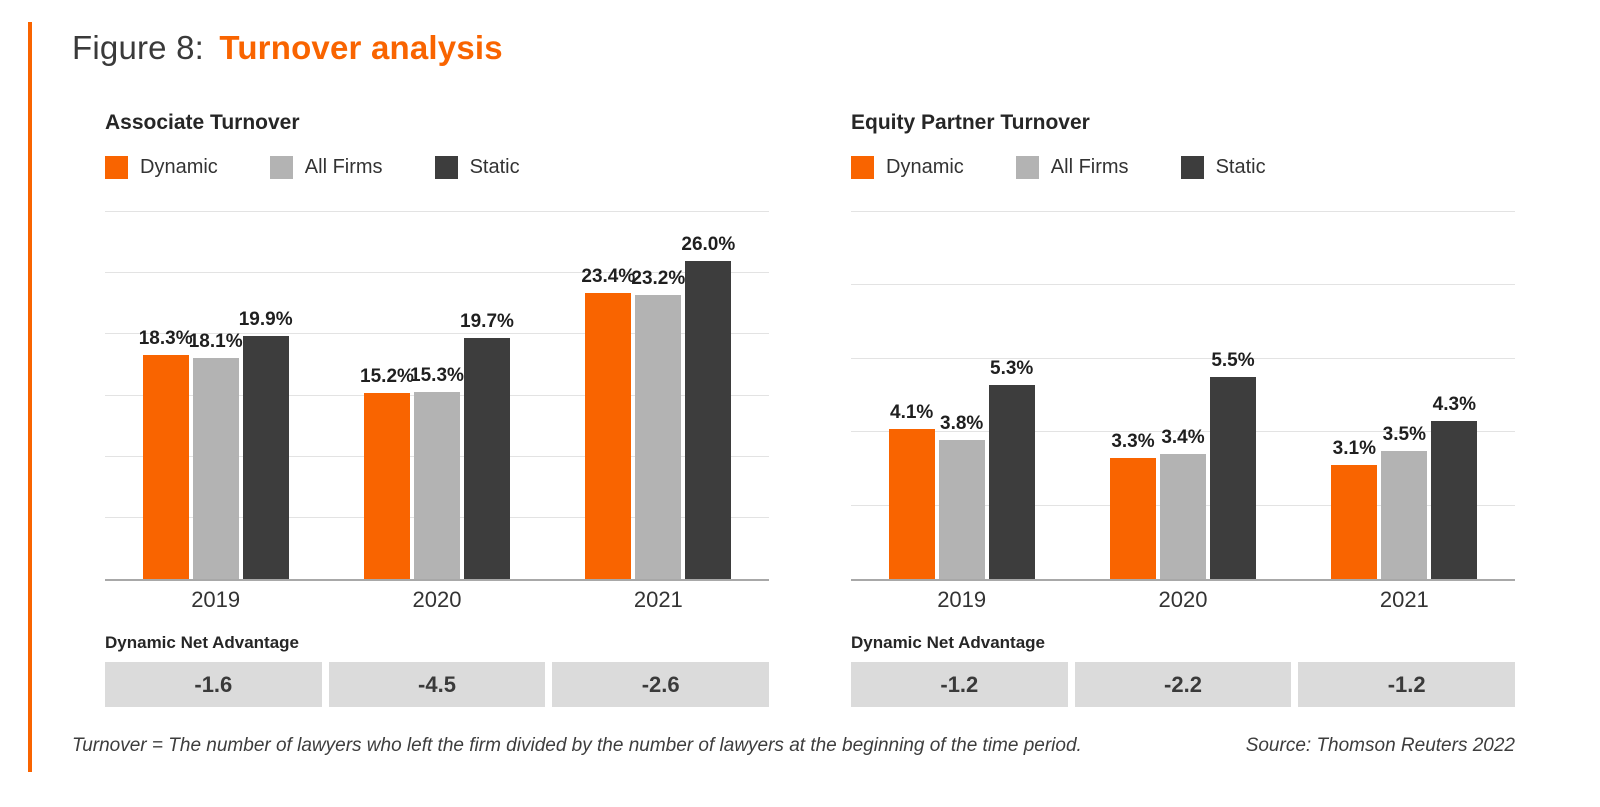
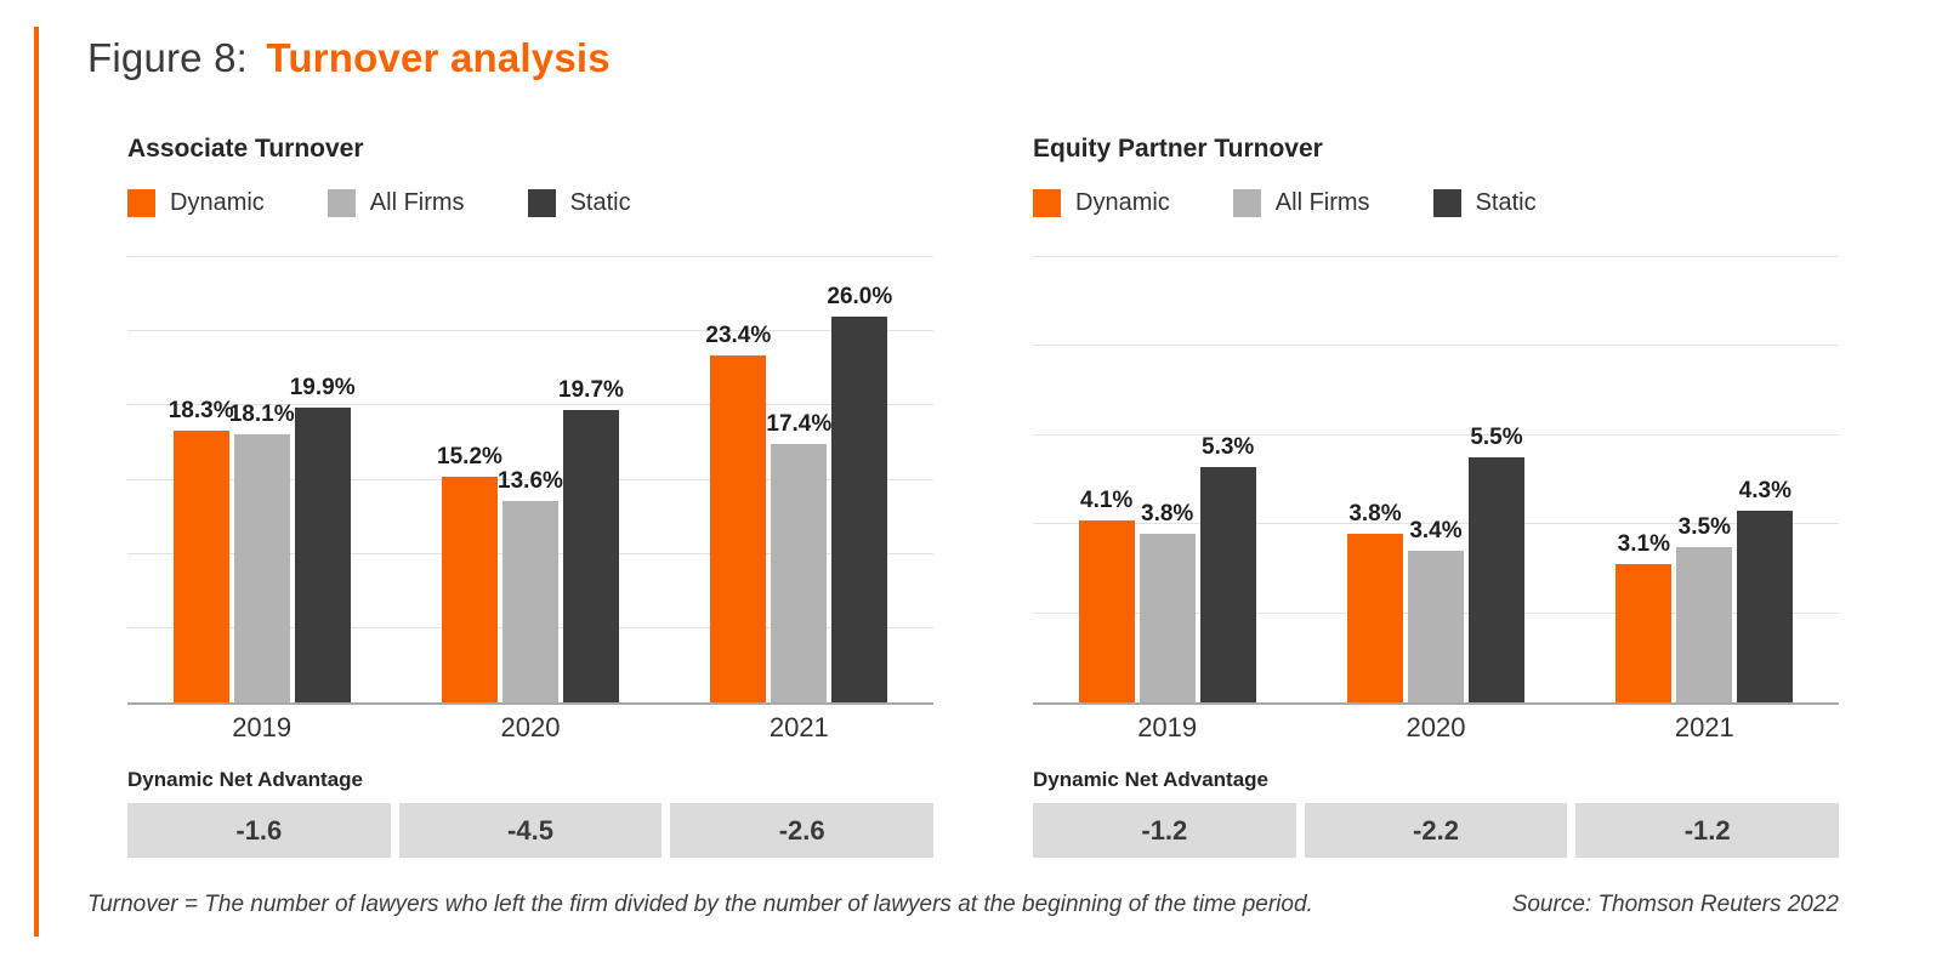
Associate Turnover/All Firms/2020: 15.3% -> 13.6%
Associate Turnover/All Firms/2021: 23.2% -> 17.4%
Equity Partner Turnover/Dynamic/2020: 3.3% -> 3.8%
